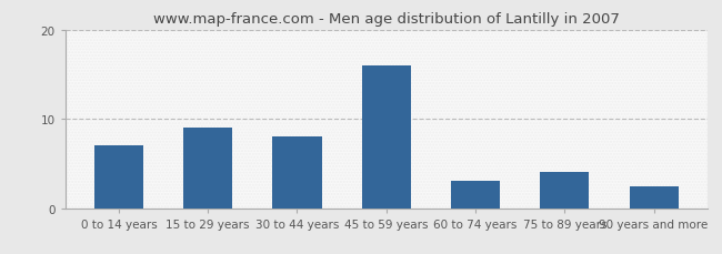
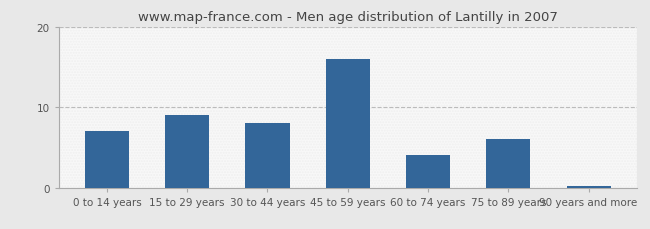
60 to 74 years: 3.0 -> 4.0
75 to 89 years: 4.0 -> 6.0
90 years and more: 2.4 -> 0.2
